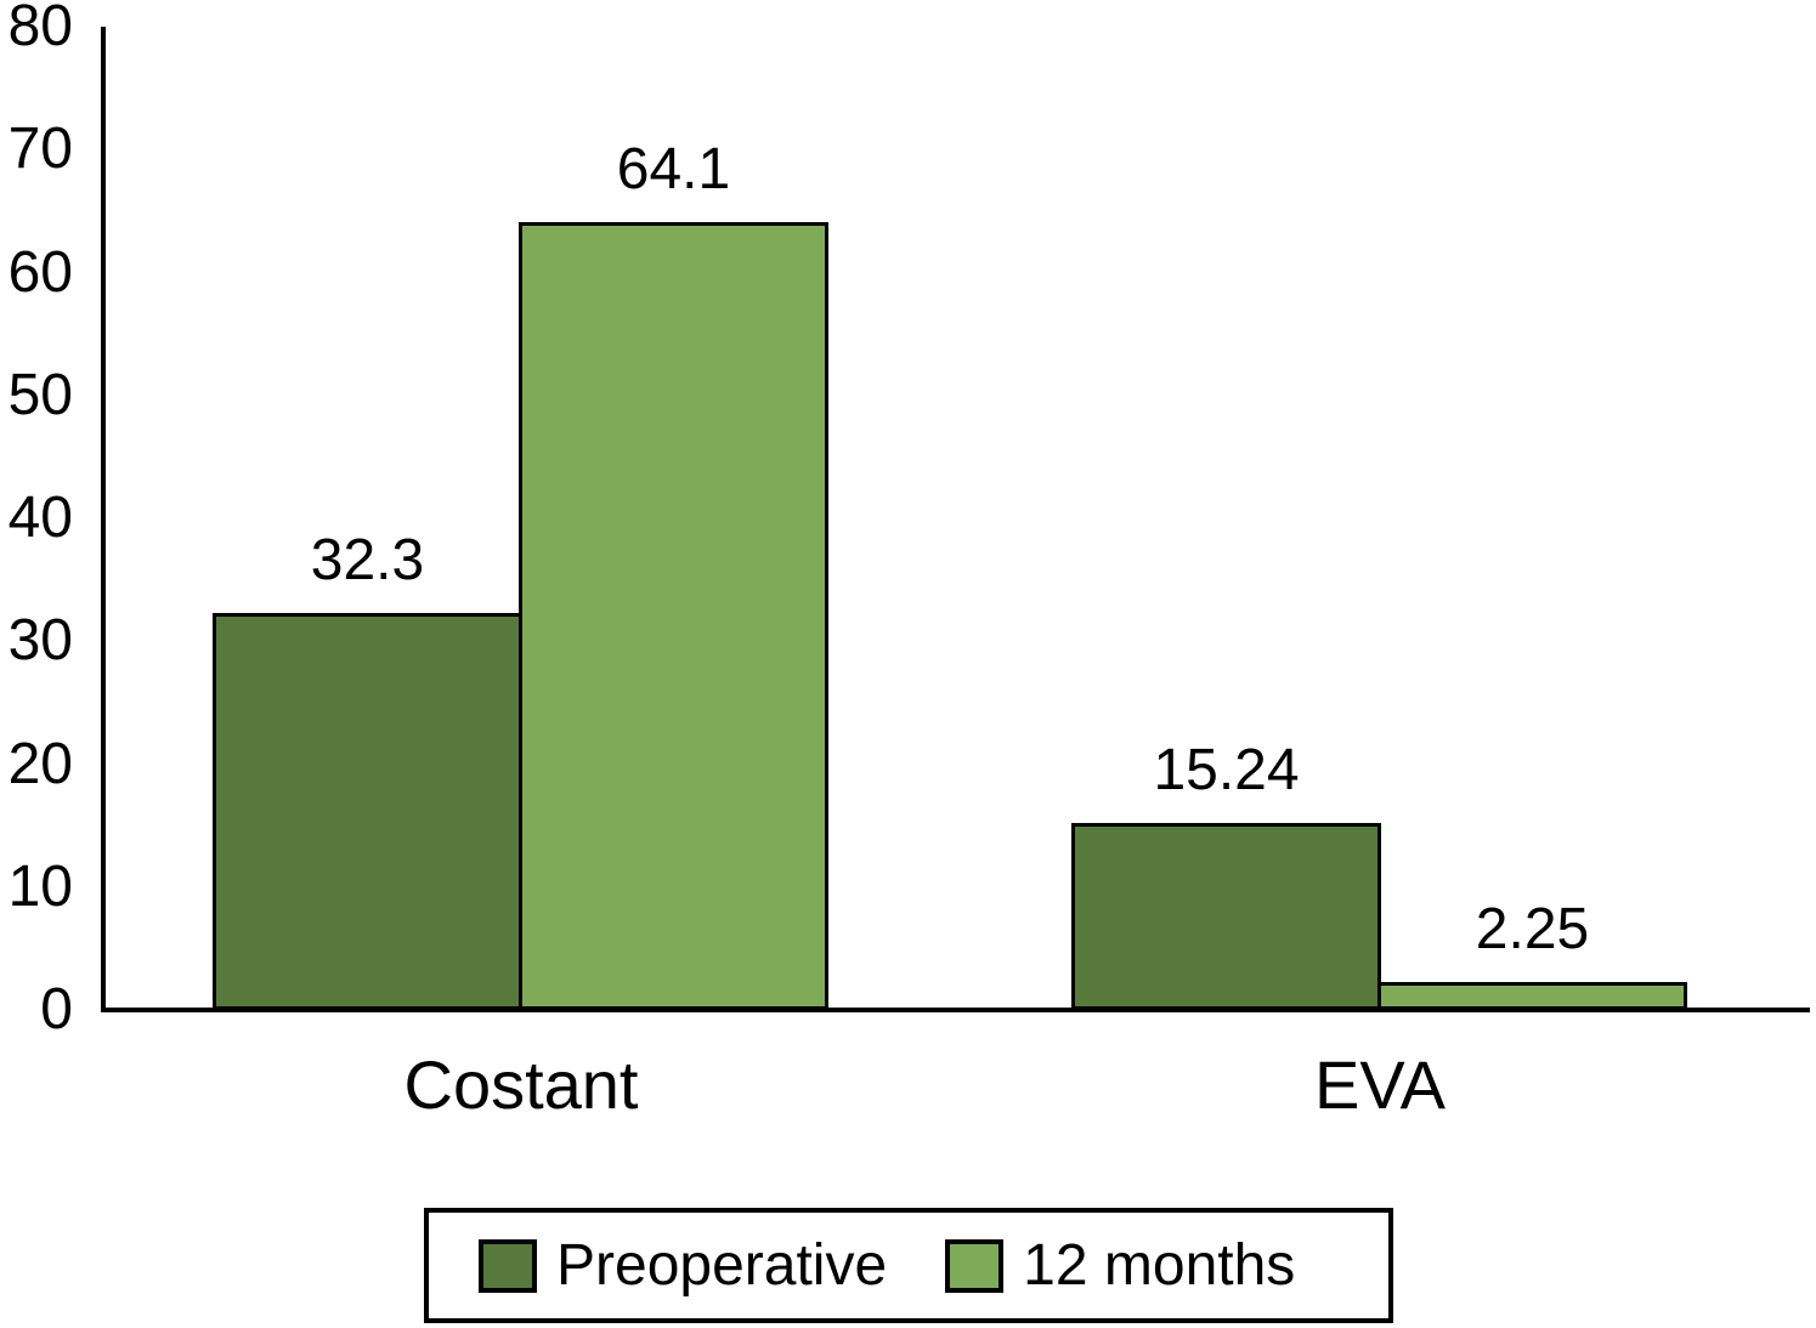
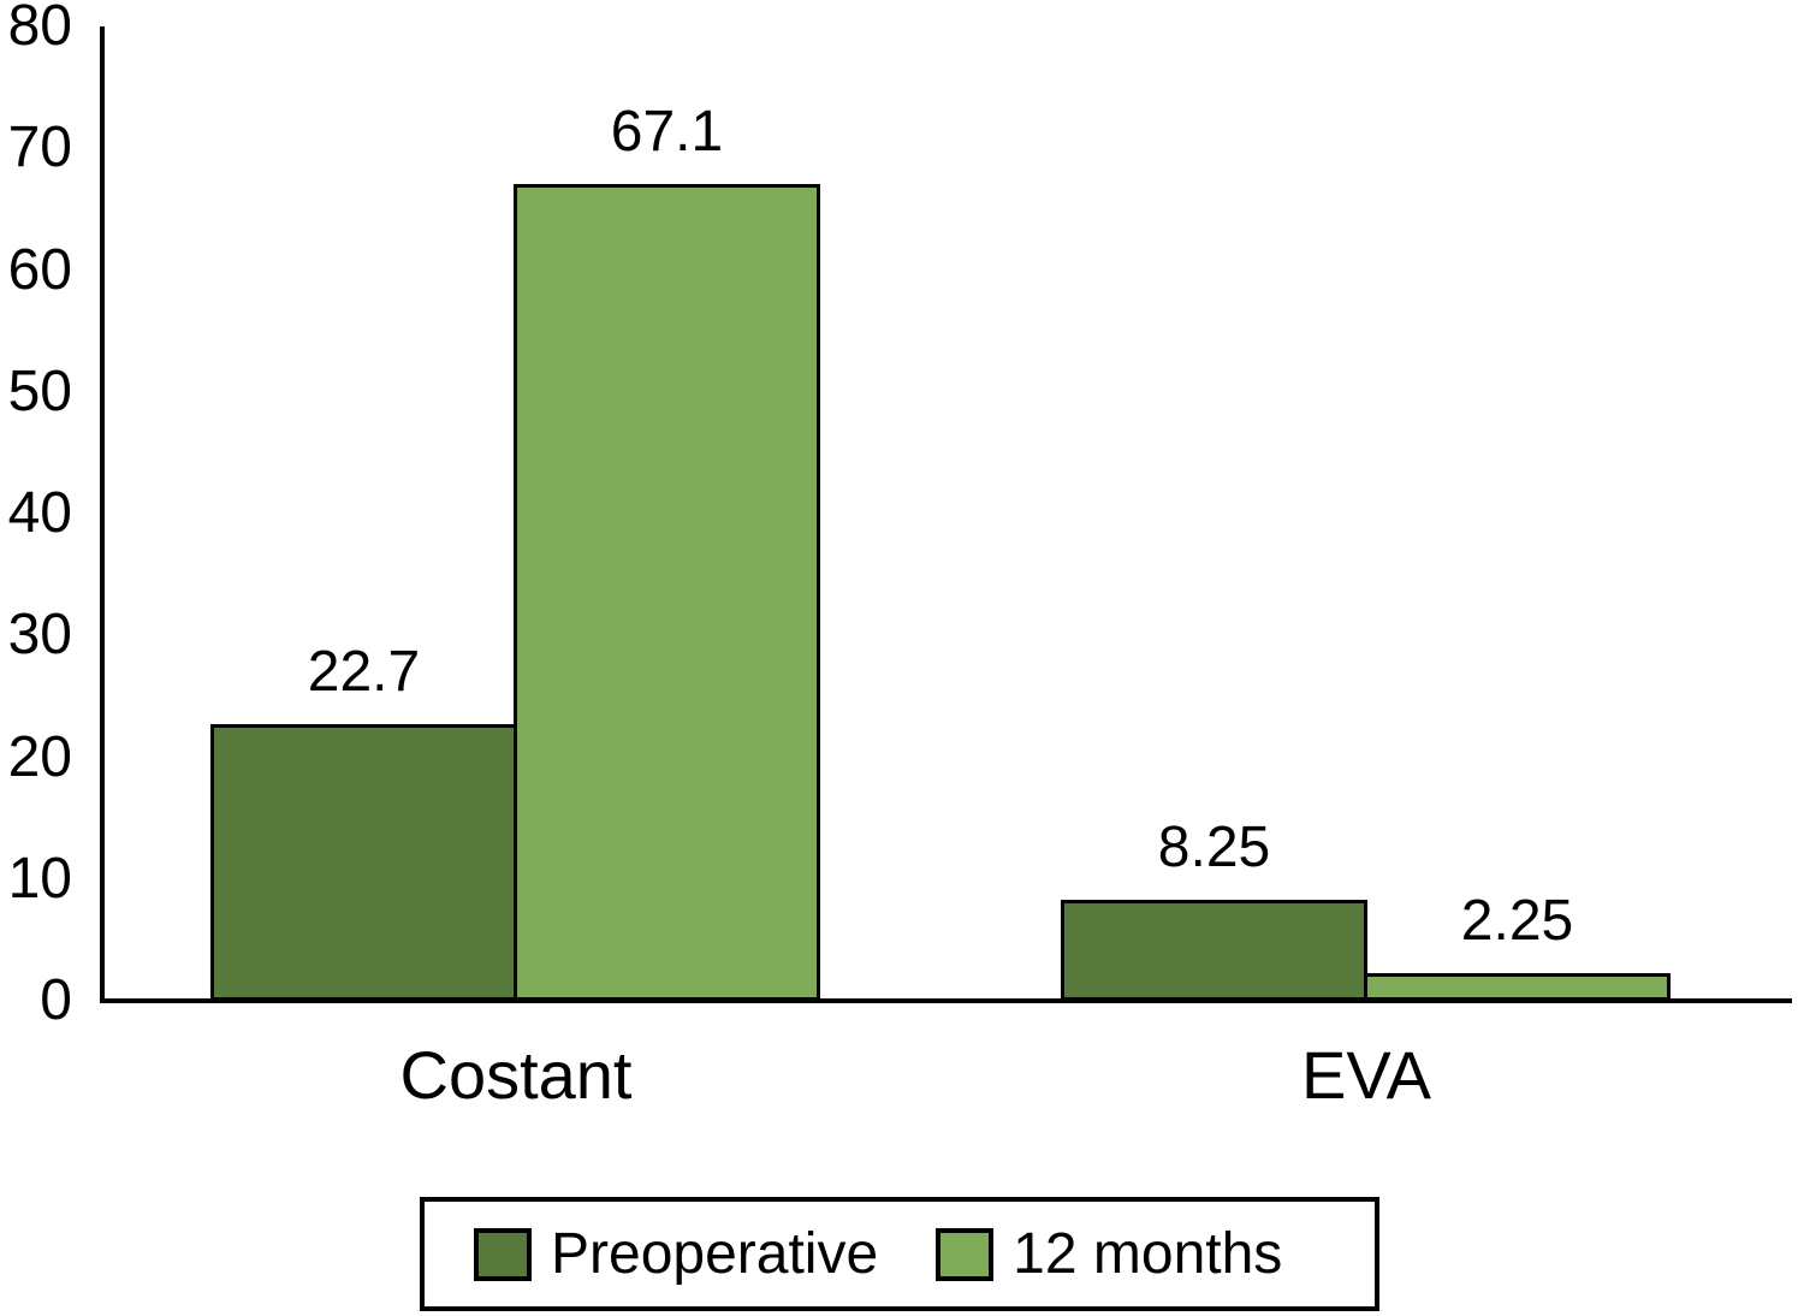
Preoperative/Costant: 32.3 -> 22.7
12 months/Costant: 64.1 -> 67.1
Preoperative/EVA: 15.24 -> 8.25
